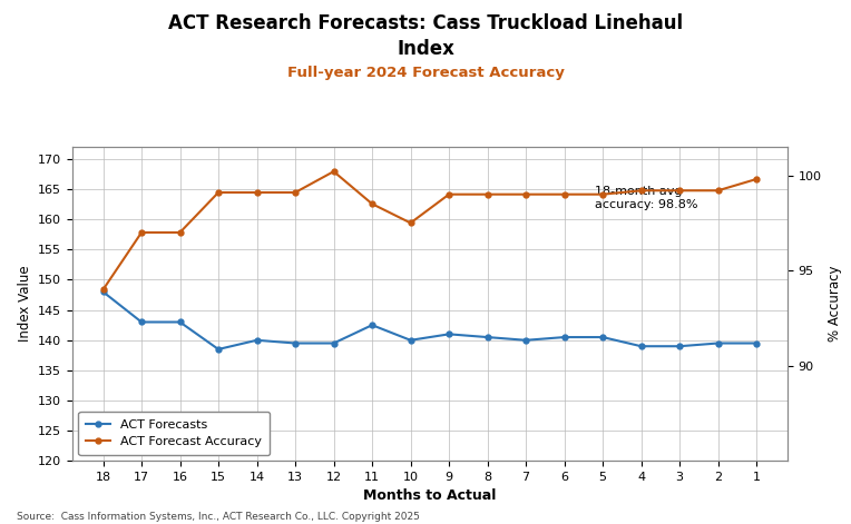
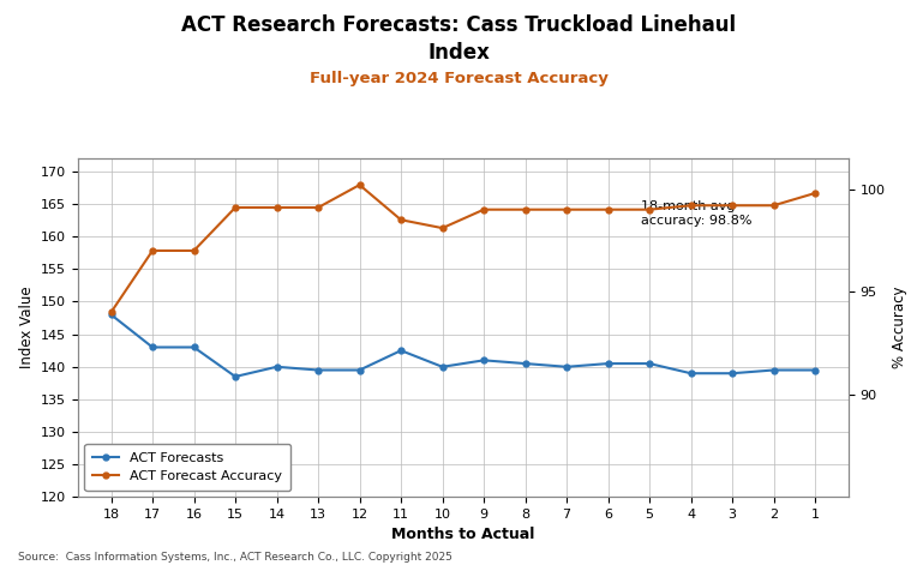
ACT Forecast Accuracy/10: 97.5 -> 98.1
